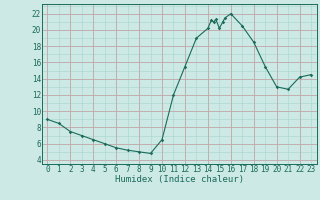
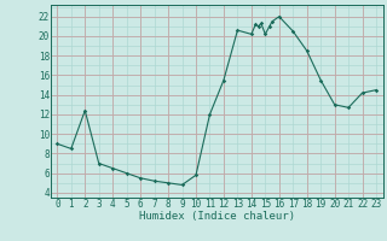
2: 7.5 -> 12.4
10: 6.5 -> 5.8
13: 19.0 -> 20.6
